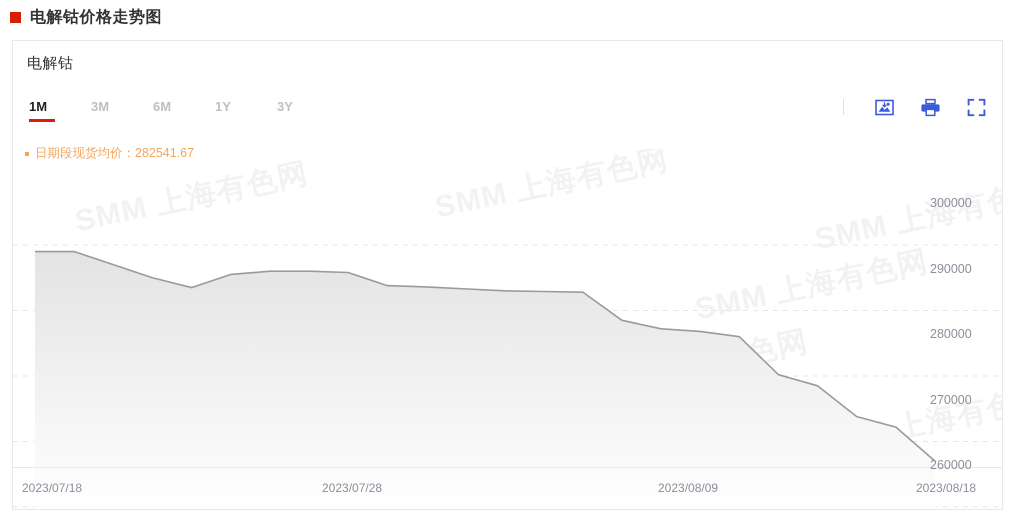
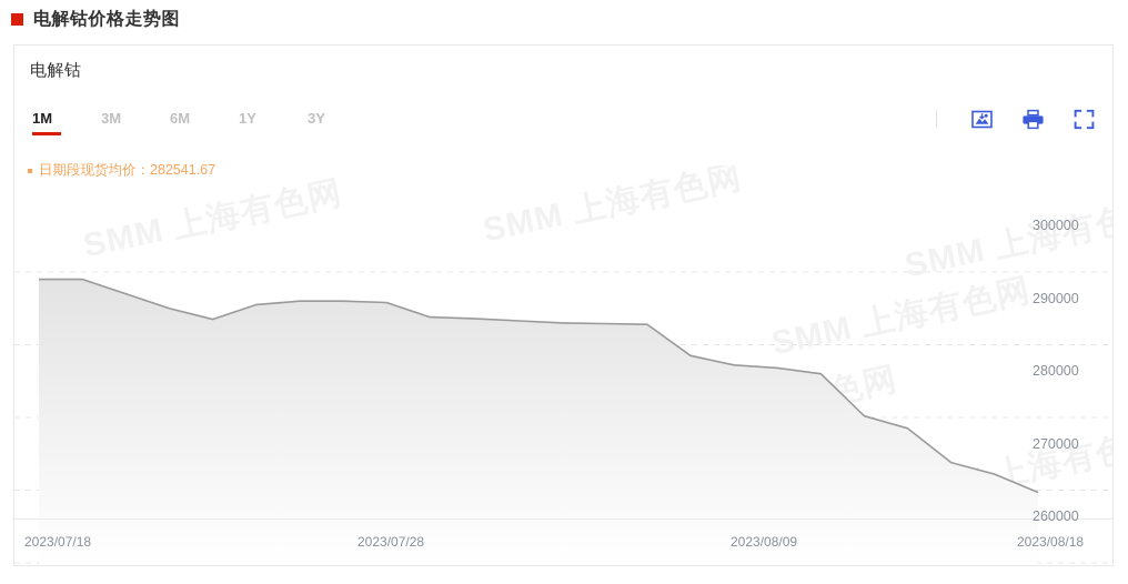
2023/08/18: 267000 -> 270000
